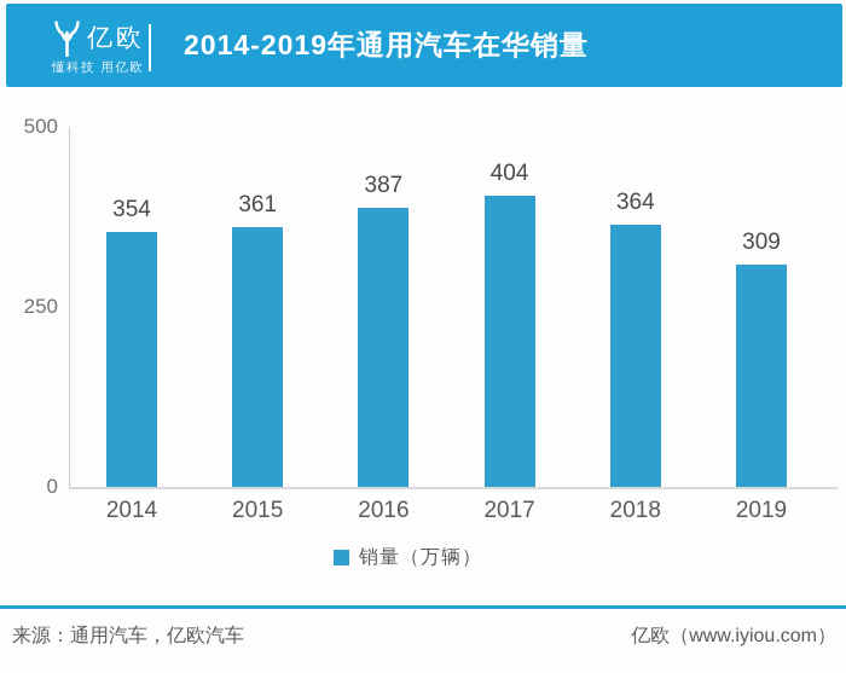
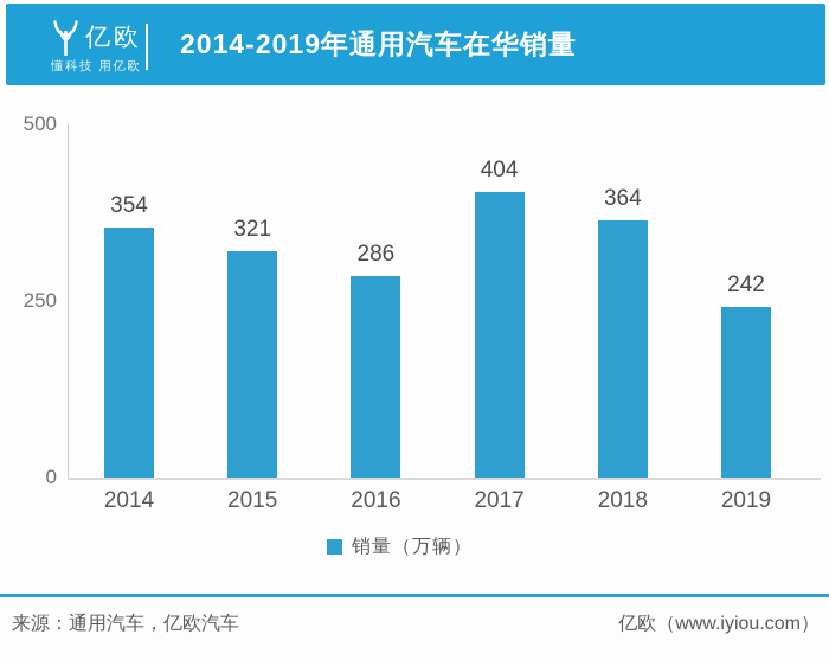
2015: 361 -> 321
2016: 387 -> 286
2019: 309 -> 242
